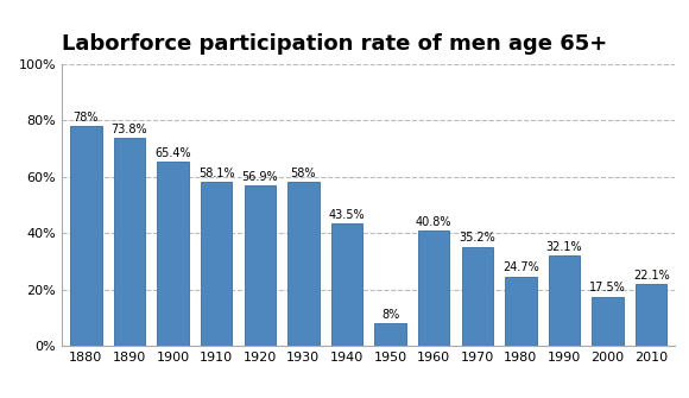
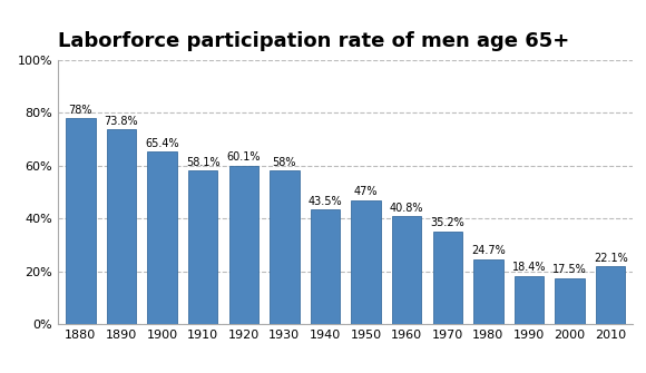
1920: 56.9% -> 60.1%
1950: 8% -> 47%
1990: 32.1% -> 18.4%
